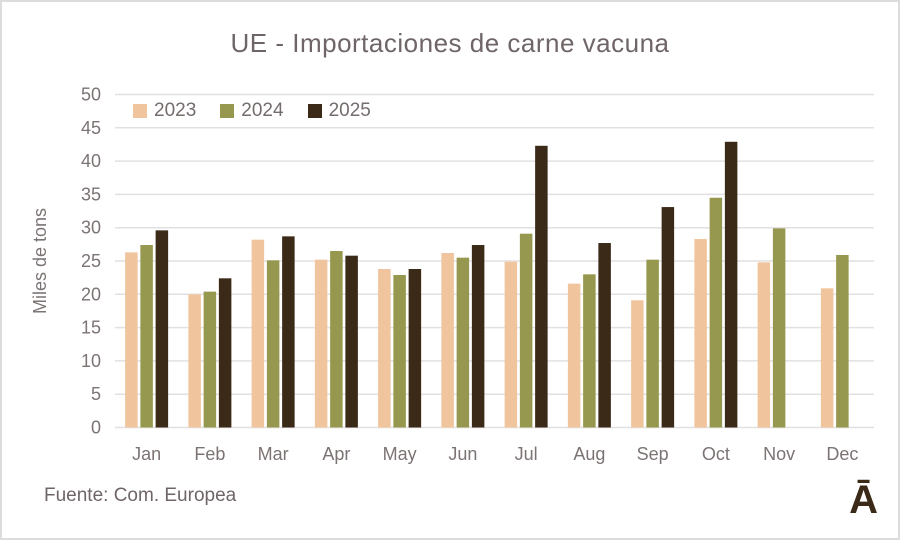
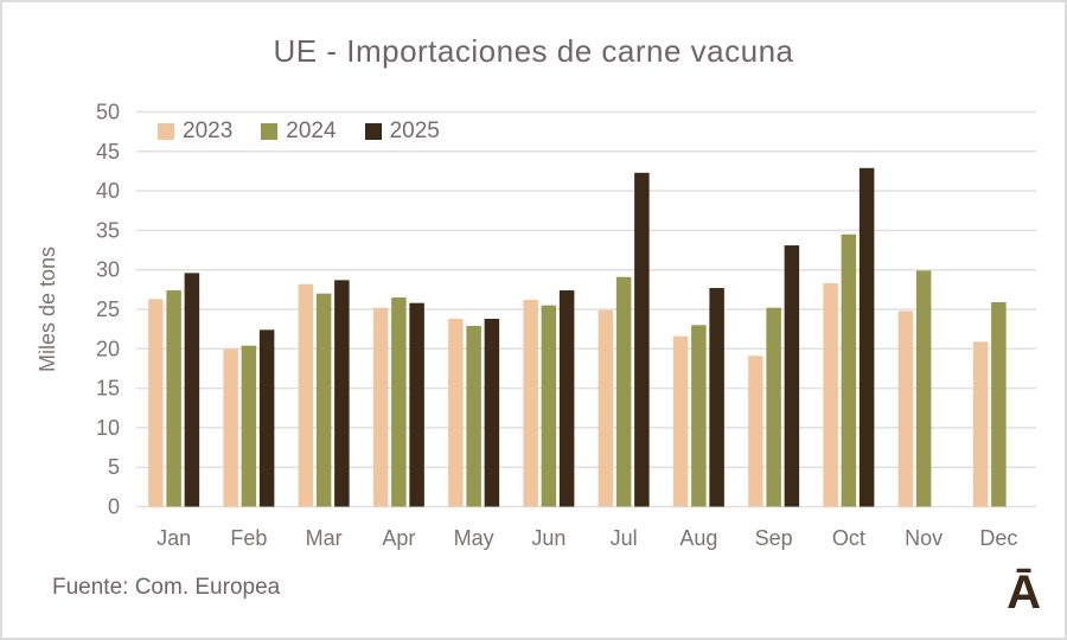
2024/Mar: 25 -> 27
